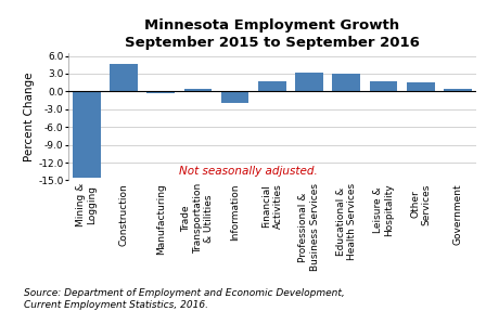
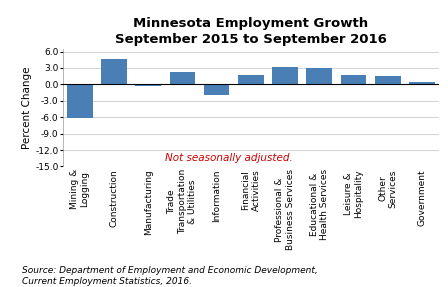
Mining & Logging: -14.5 -> -6.2
Trade Transportation & Utilities: 0.5 -> 2.2
